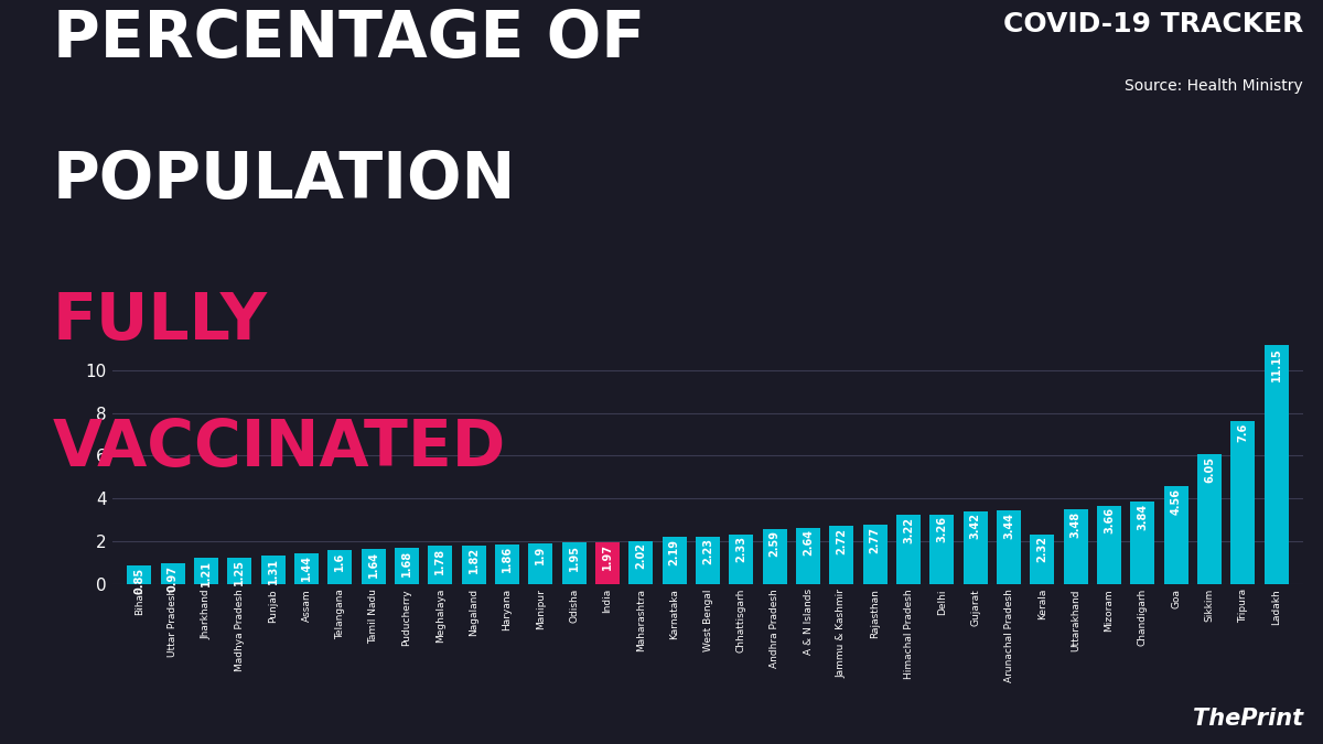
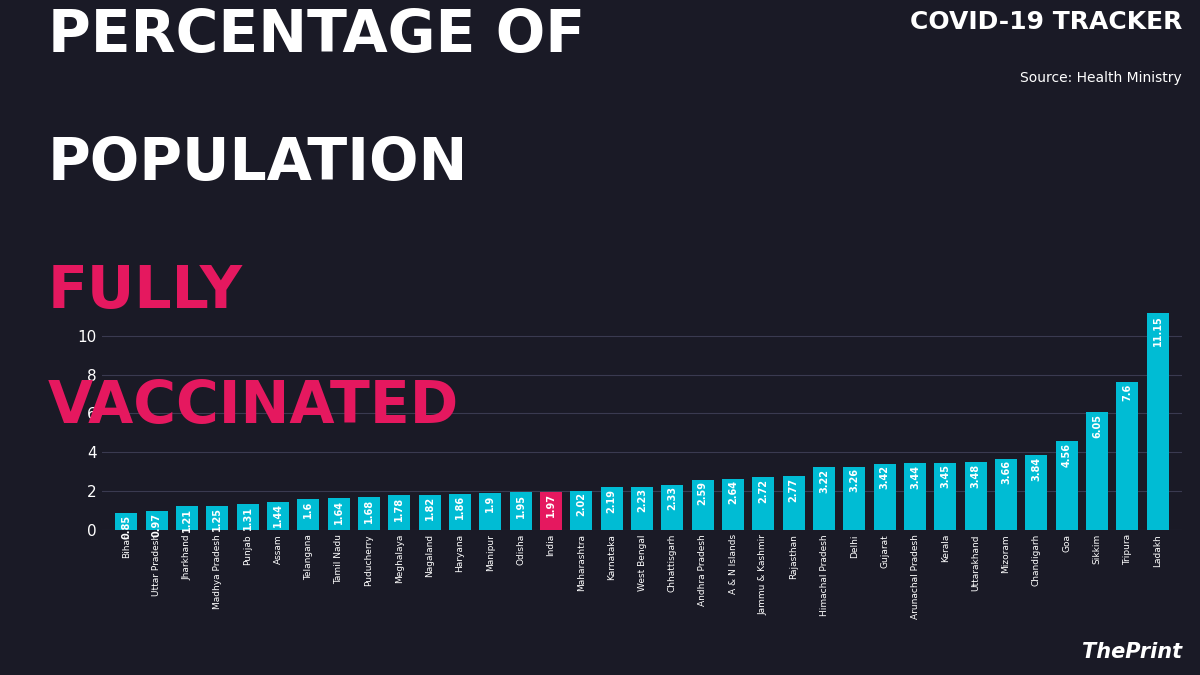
Kerala: 2.32 -> 3.45
